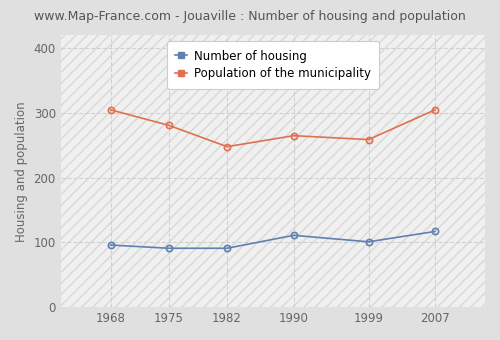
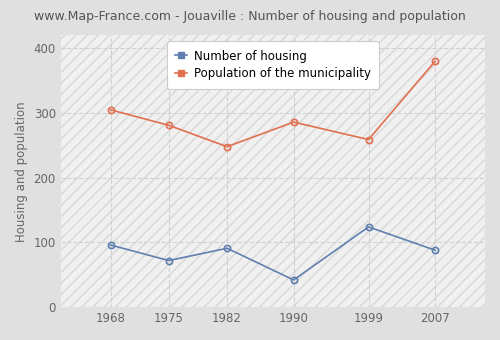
Number of housing/1975: 91 -> 72
Number of housing/1990: 111 -> 42
Population of the municipality/1990: 265 -> 286
Number of housing/1999: 101 -> 124
Number of housing/2007: 117 -> 88
Population of the municipality/2007: 305 -> 380
